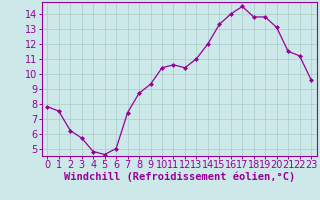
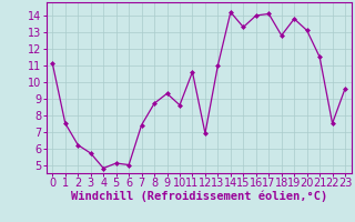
0: 7.8 -> 11.1
5: 4.6 -> 5.1
10: 10.4 -> 8.6
12: 10.4 -> 6.9
14: 12.0 -> 14.2
17: 14.5 -> 14.1
18: 13.8 -> 12.8
22: 11.2 -> 7.5
